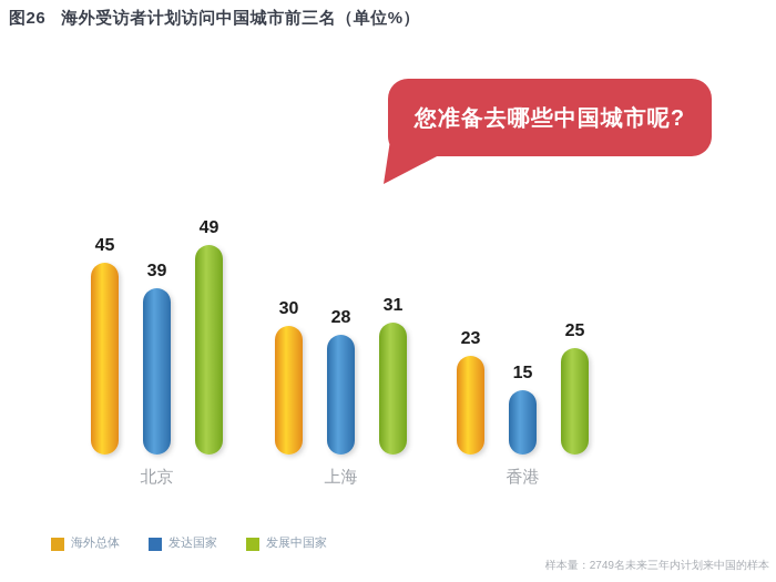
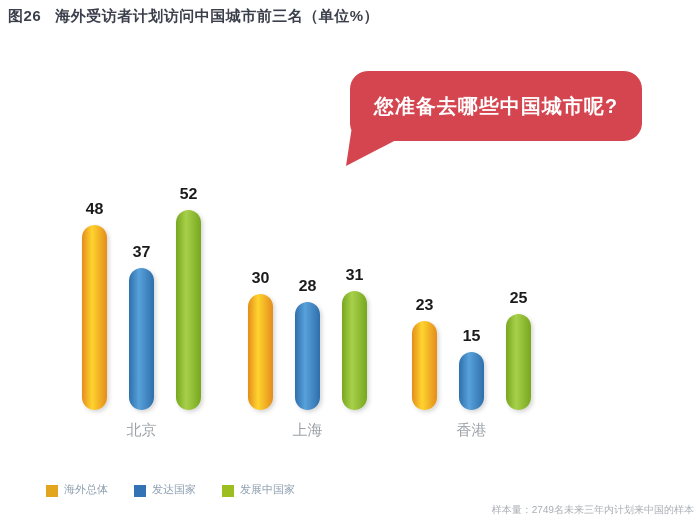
海外总体/北京: 45 -> 48
发达国家/北京: 39 -> 37
发展中国家/北京: 49 -> 52
